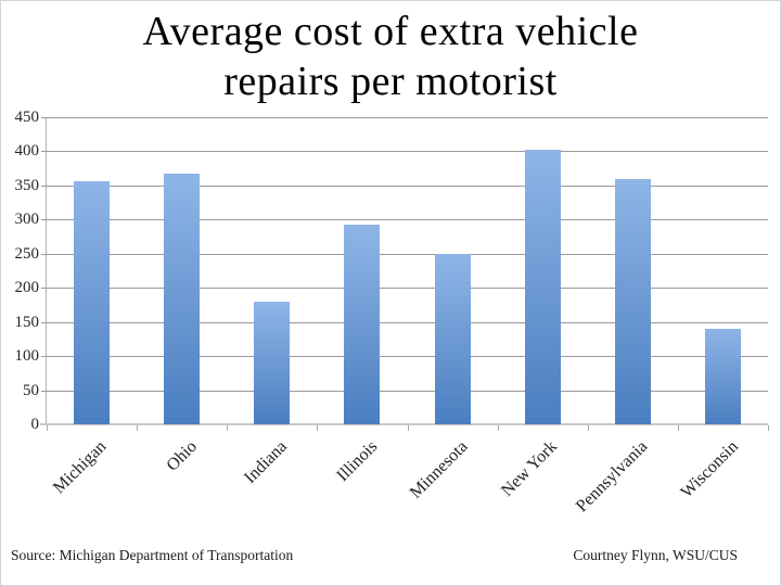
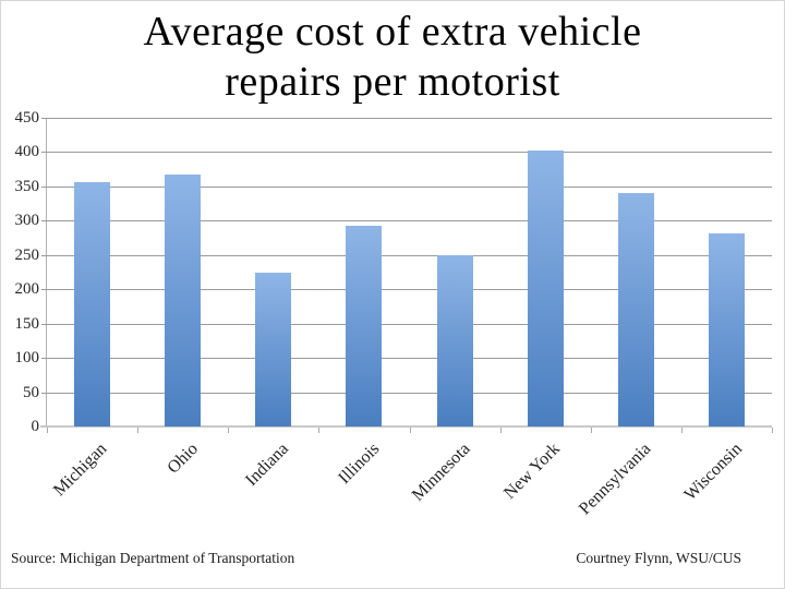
Indiana: 180 -> 220
Pennsylvania: 360 -> 340
Wisconsin: 140 -> 280
